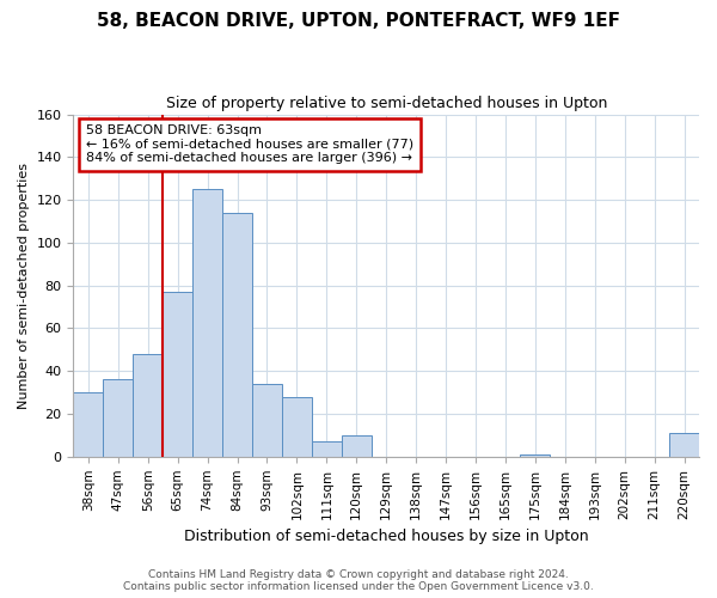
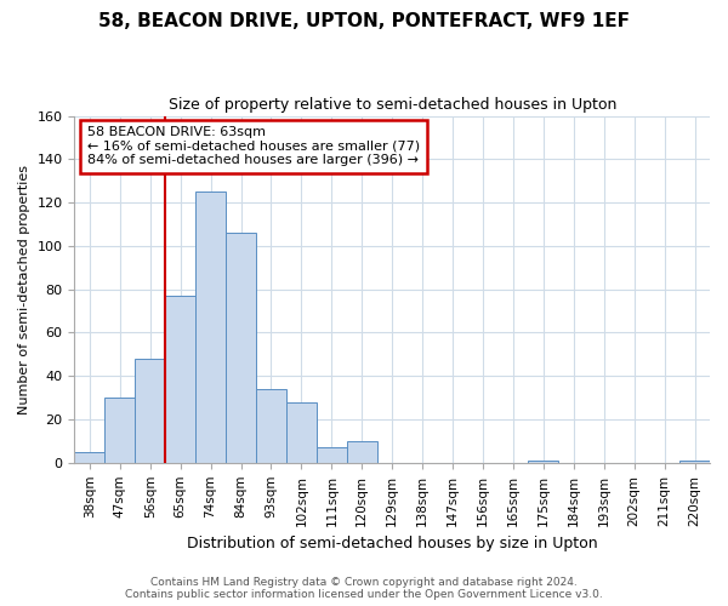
38sqm: 30 -> 5
47sqm: 36 -> 30
84sqm: 114 -> 106
220sqm: 11 -> 1
